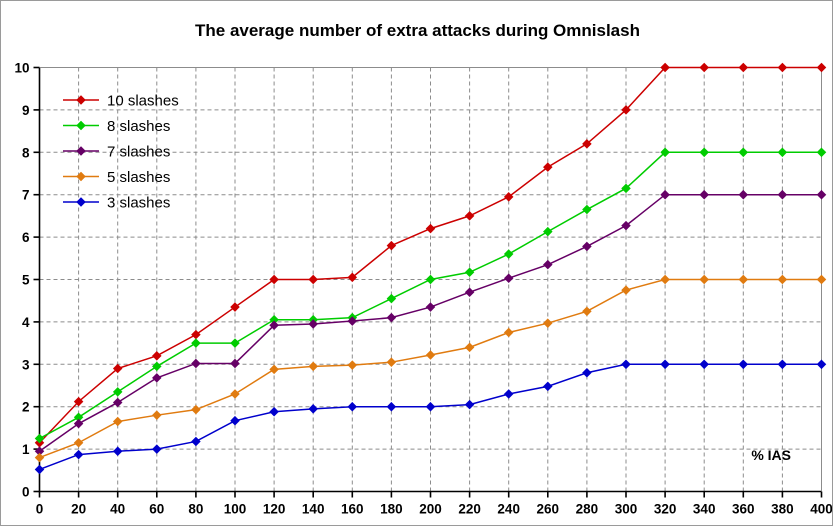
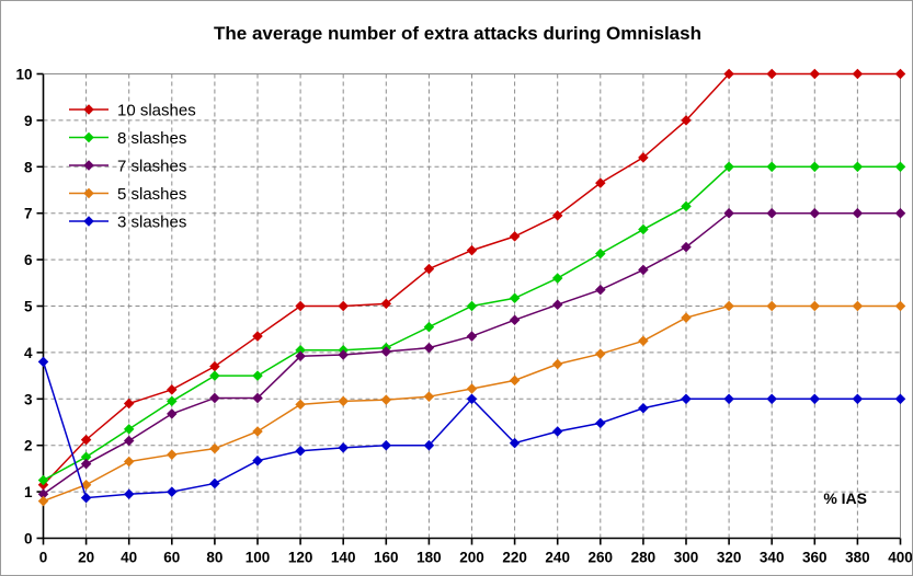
3 slashes/0: 0.5 -> 3.8
3 slashes/200: 2.0 -> 3.0
